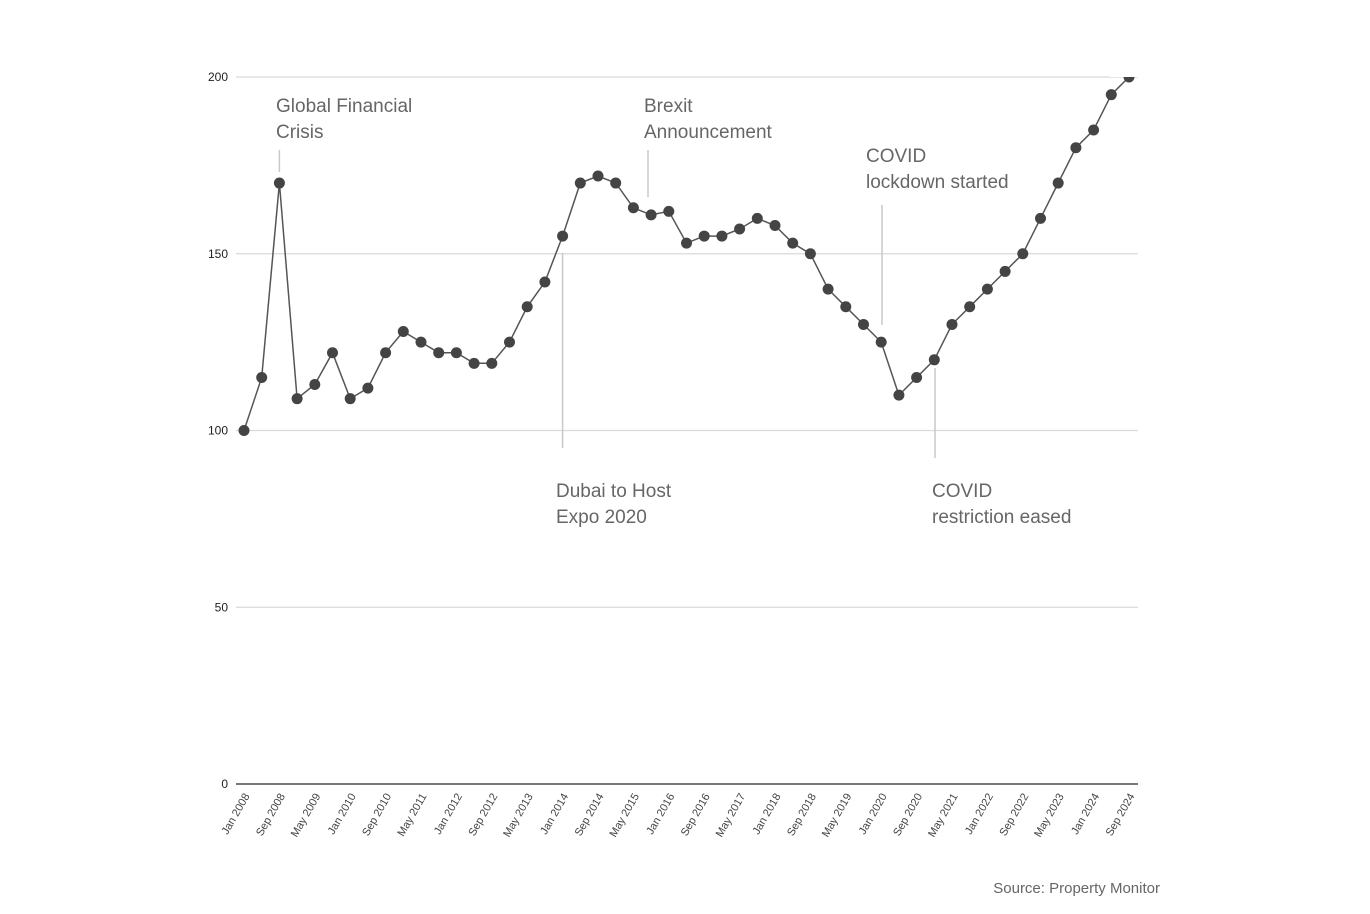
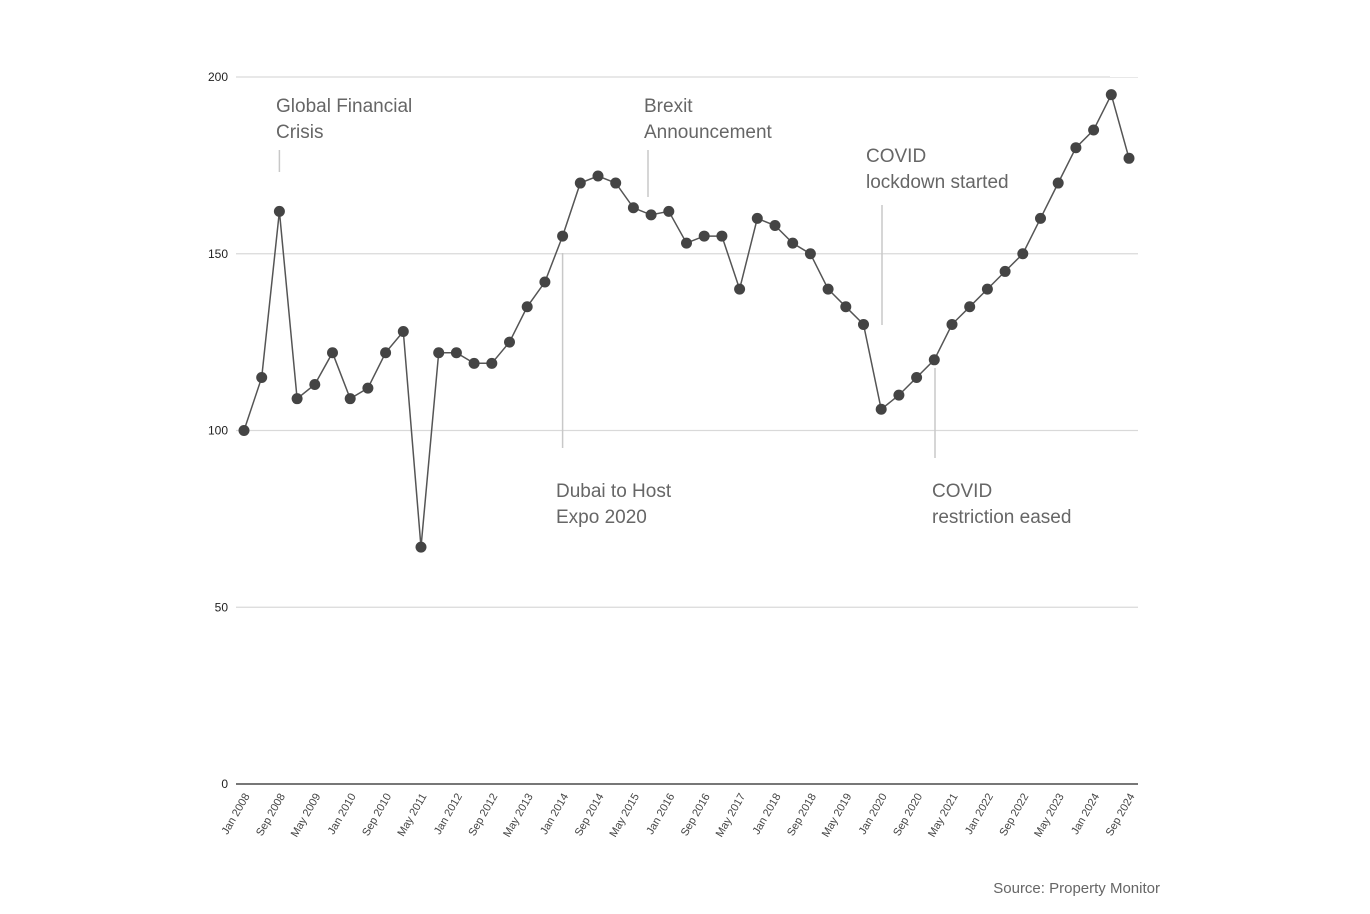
Sep 2008: 170 -> 162
May 2011: 125 -> 67
May 2017: 157 -> 140
Jan 2020: 125 -> 106
Sep 2024: 200 -> 177
